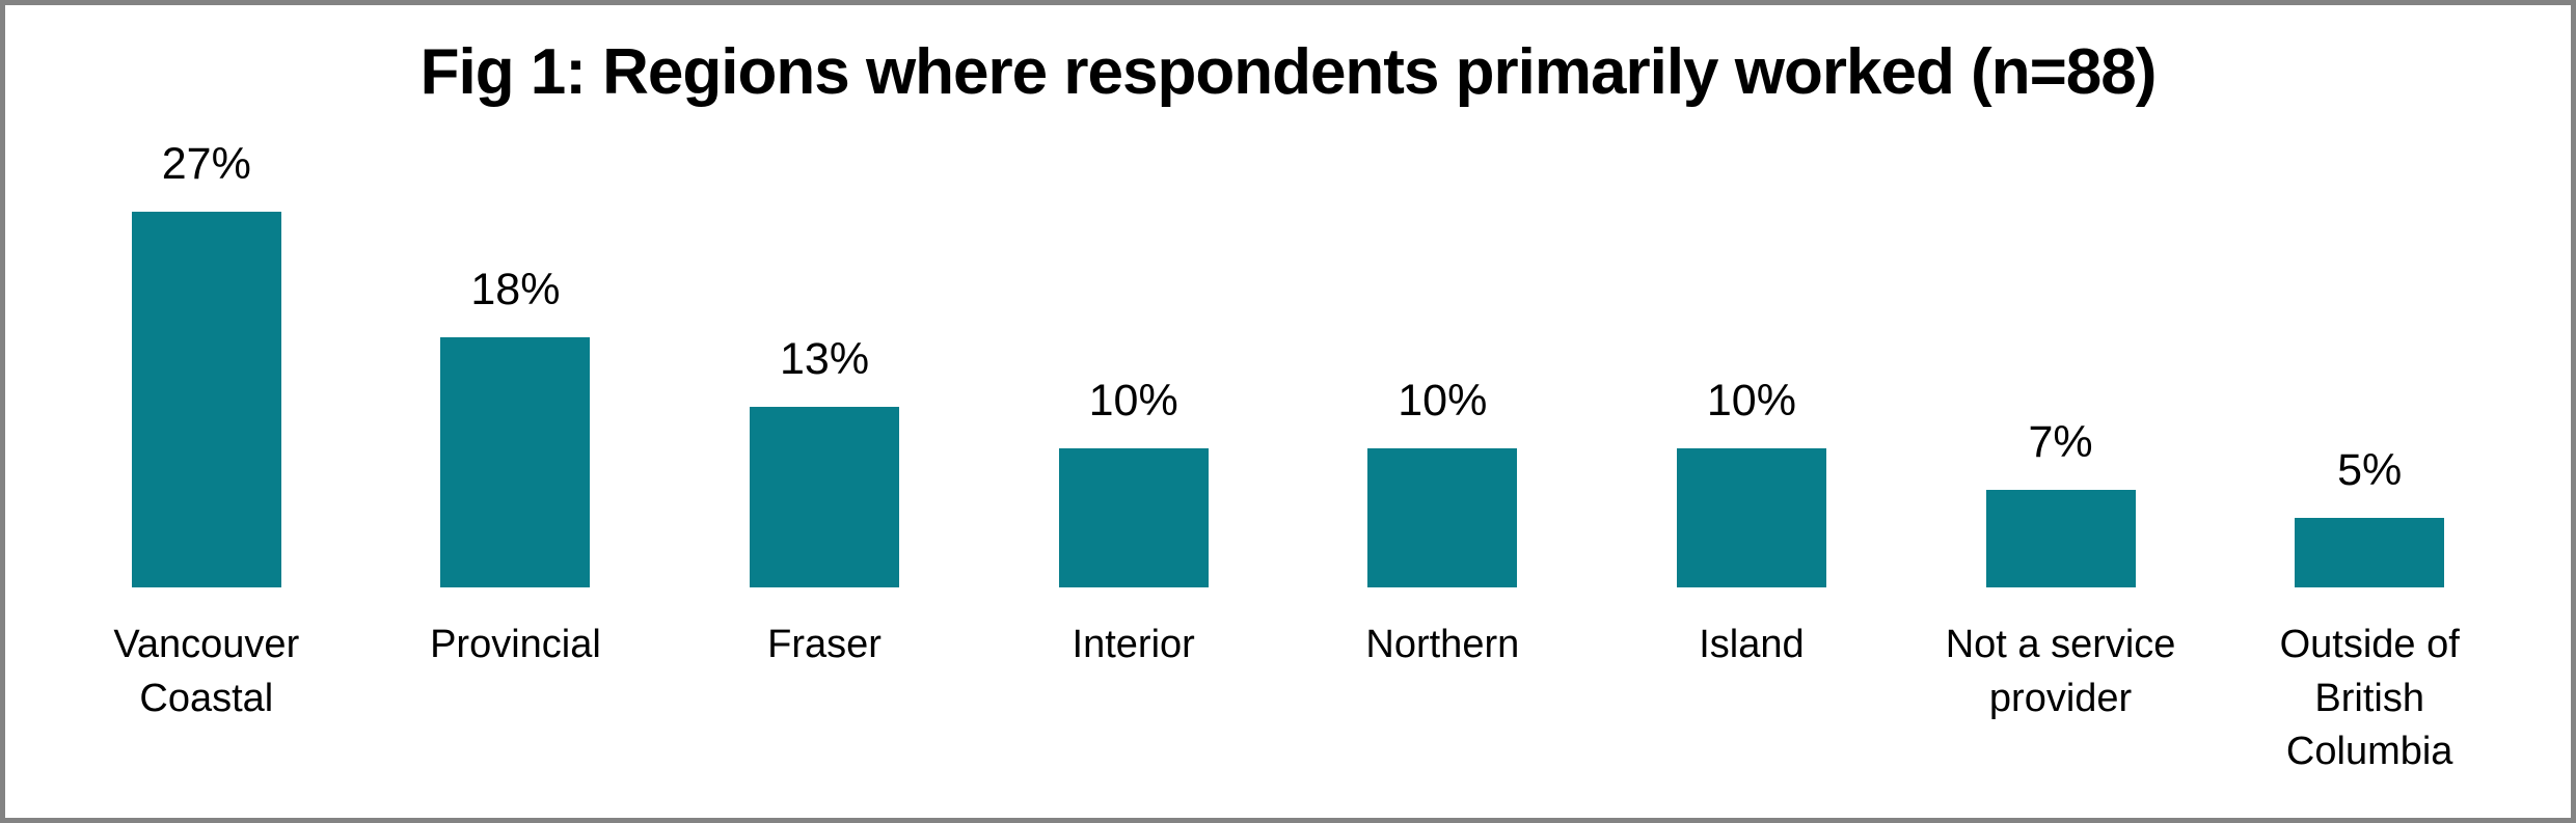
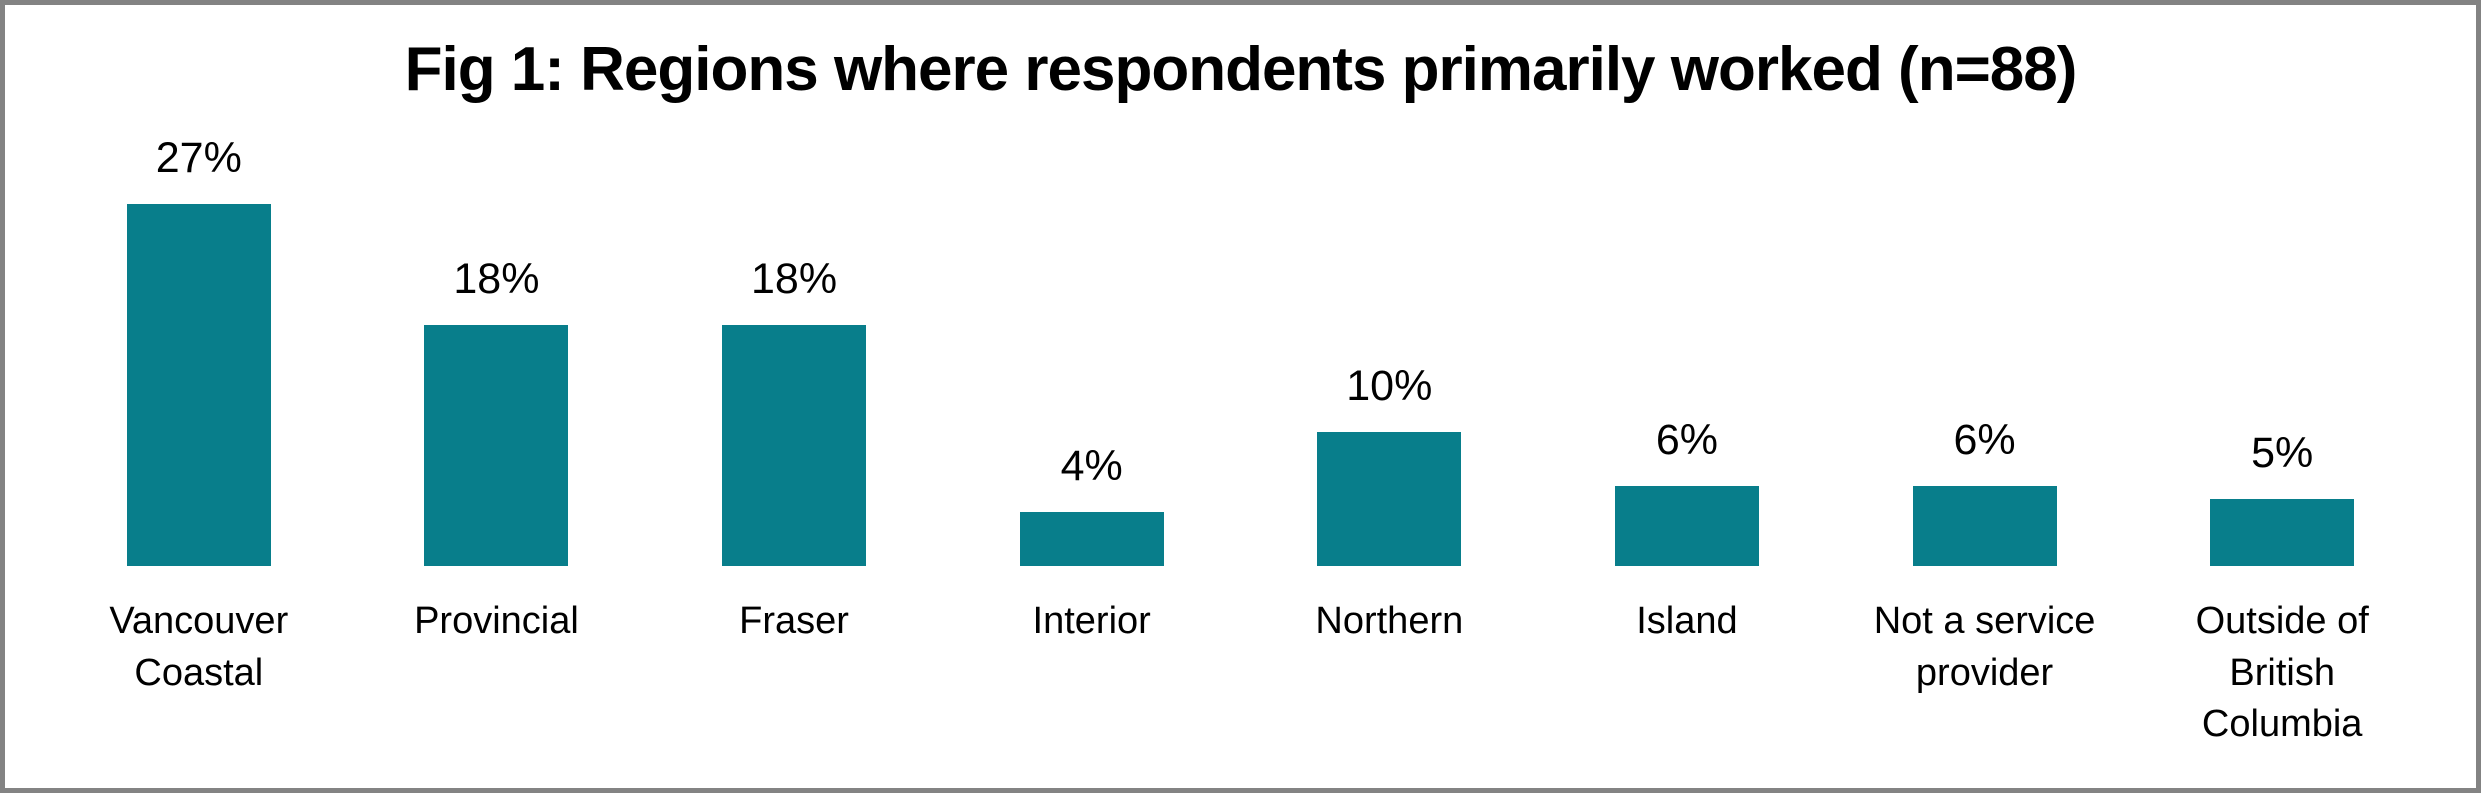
Fraser: 13% -> 18%
Interior: 10% -> 4%
Island: 10% -> 6%
Not a service provider: 7% -> 6%
